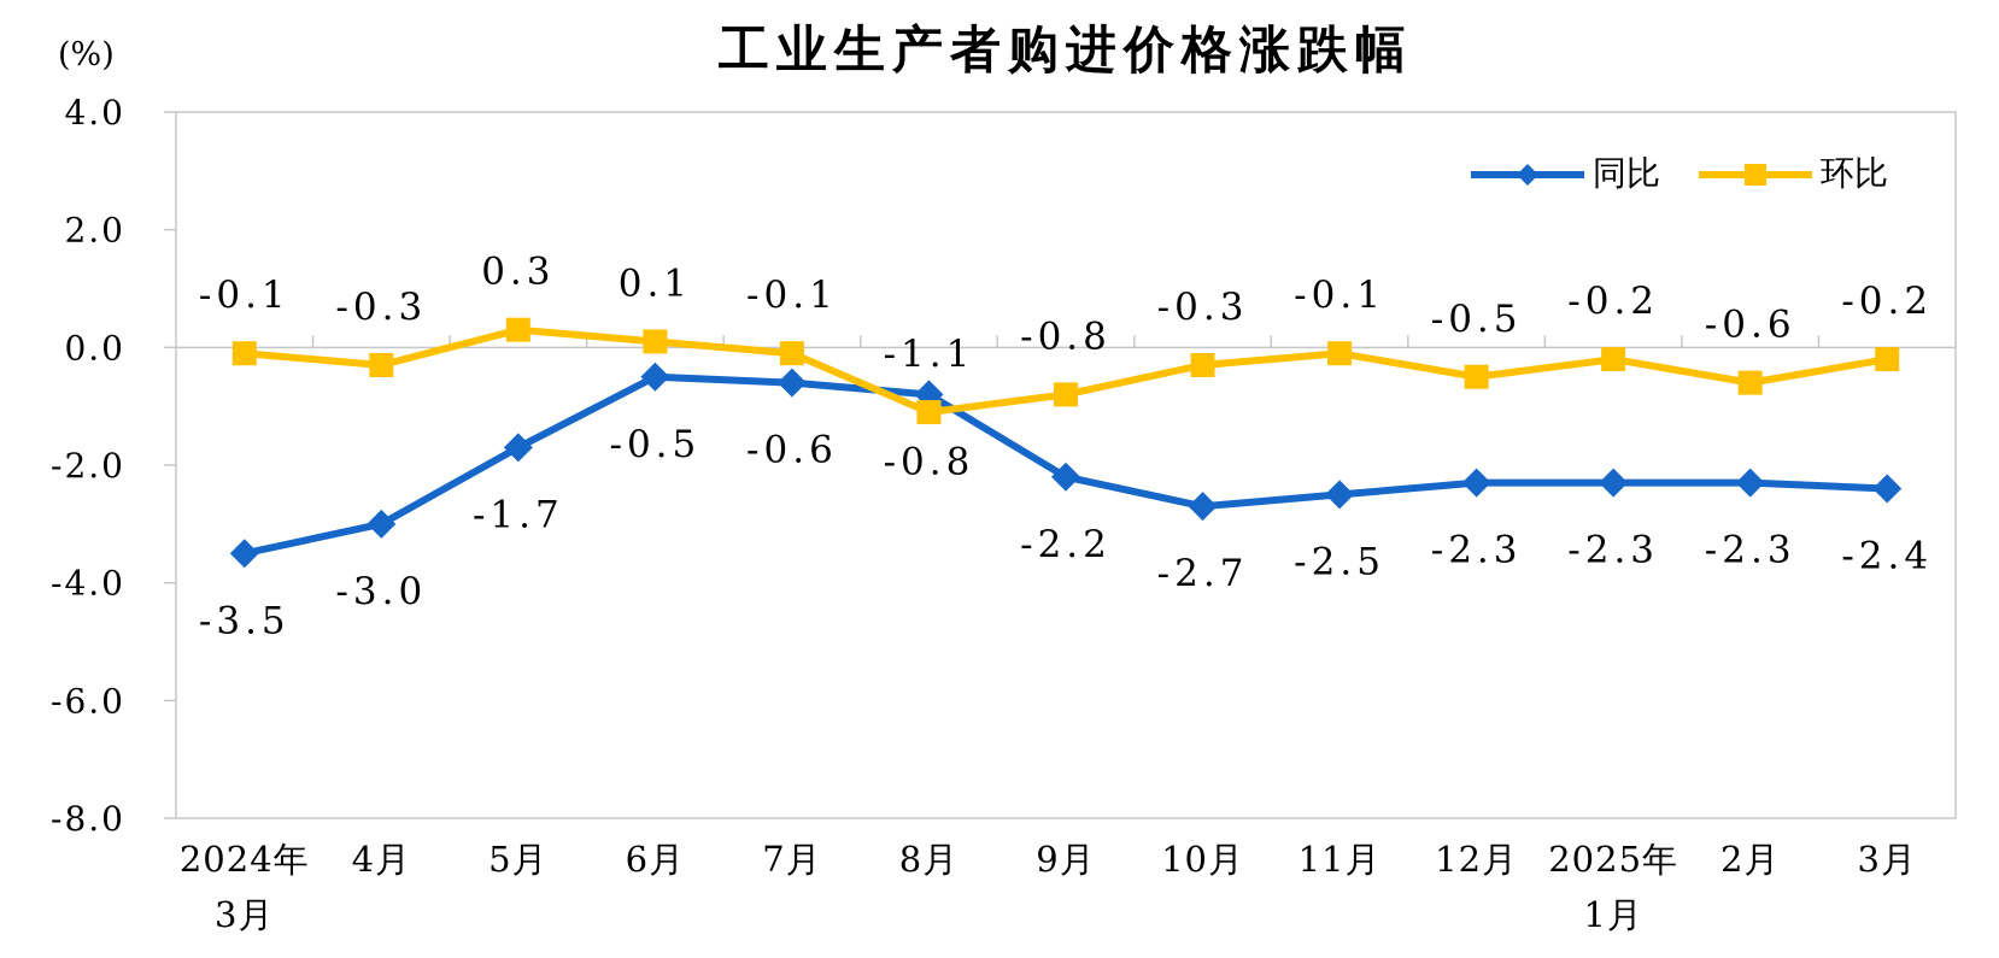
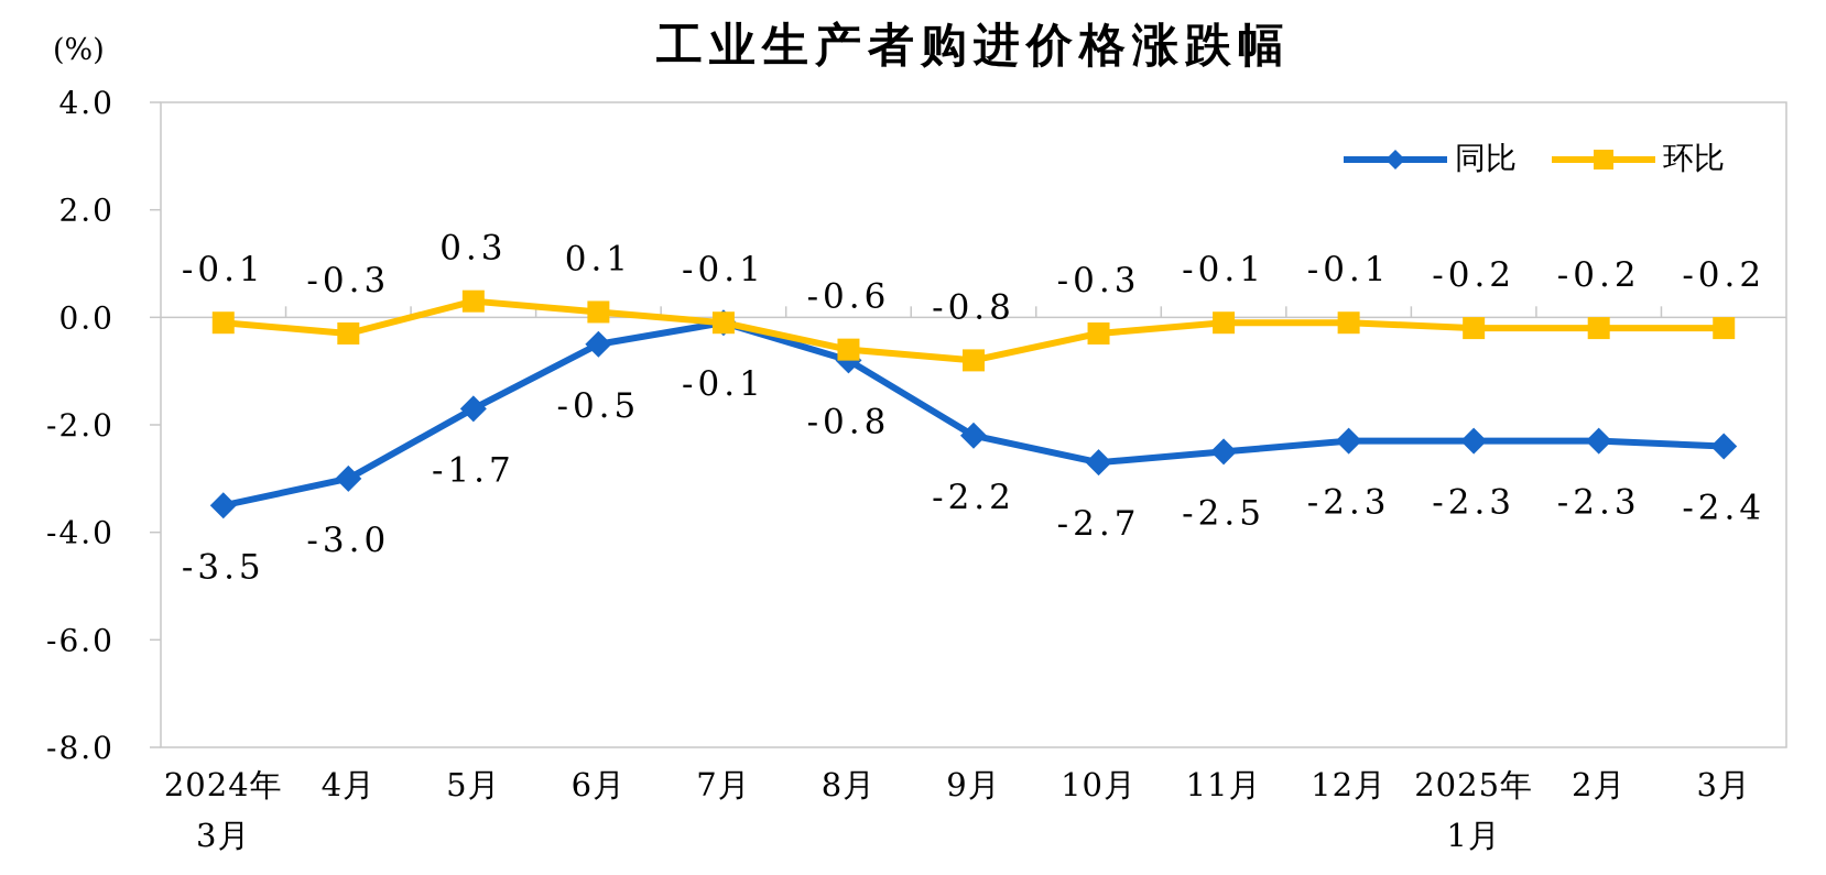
同比/7月: -0.6 -> -0.1
环比/8月: -1.1 -> -0.6
环比/12月: -0.5 -> -0.1
环比/2月: -0.6 -> -0.2
